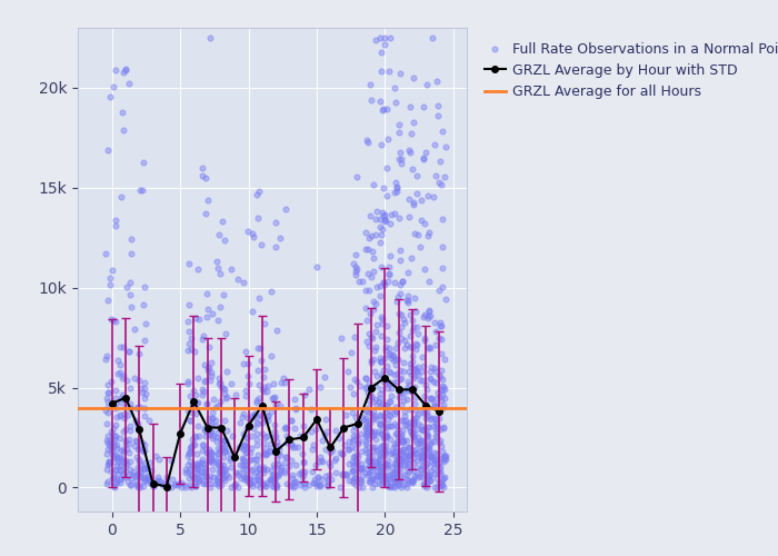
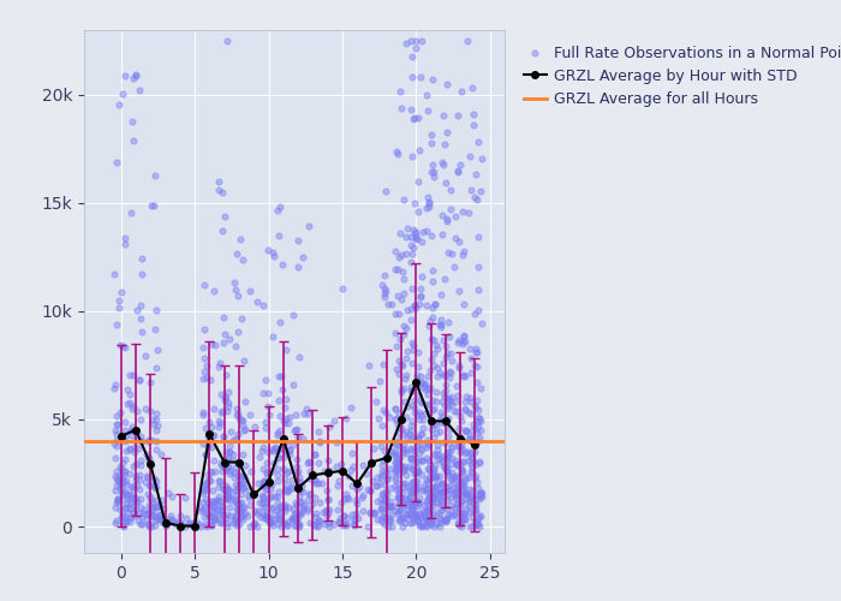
GRZL Average by Hour with STD/5: 2.7k -> 0.0k
GRZL Average by Hour with STD/10: 3.1k -> 2.1k
GRZL Average by Hour with STD/15: 3.4k -> 2.6k
GRZL Average by Hour with STD/20: 5.5k -> 6.7k
